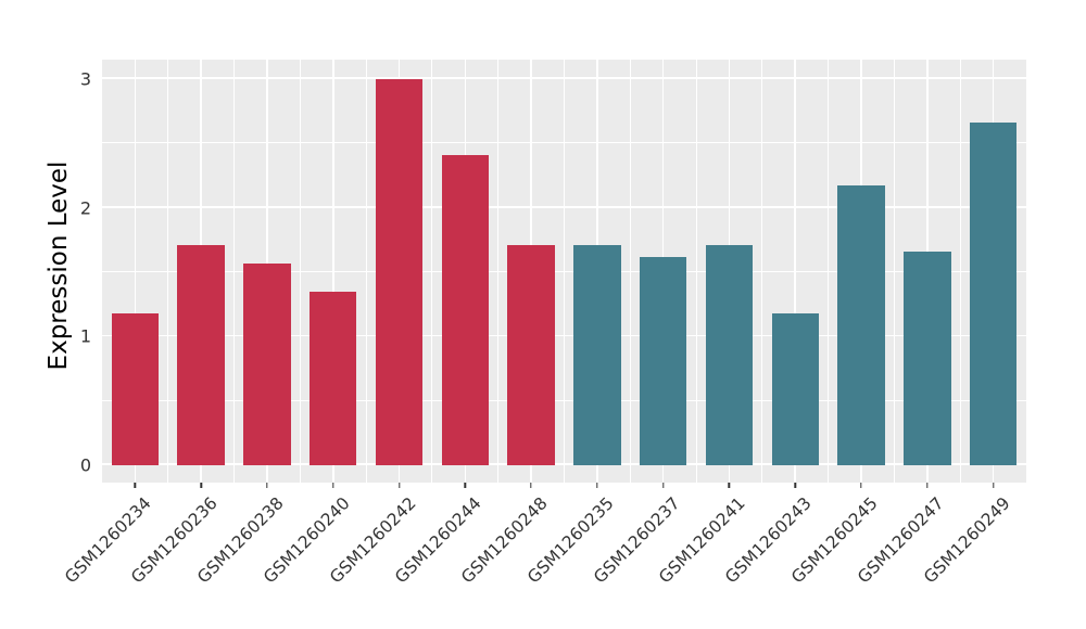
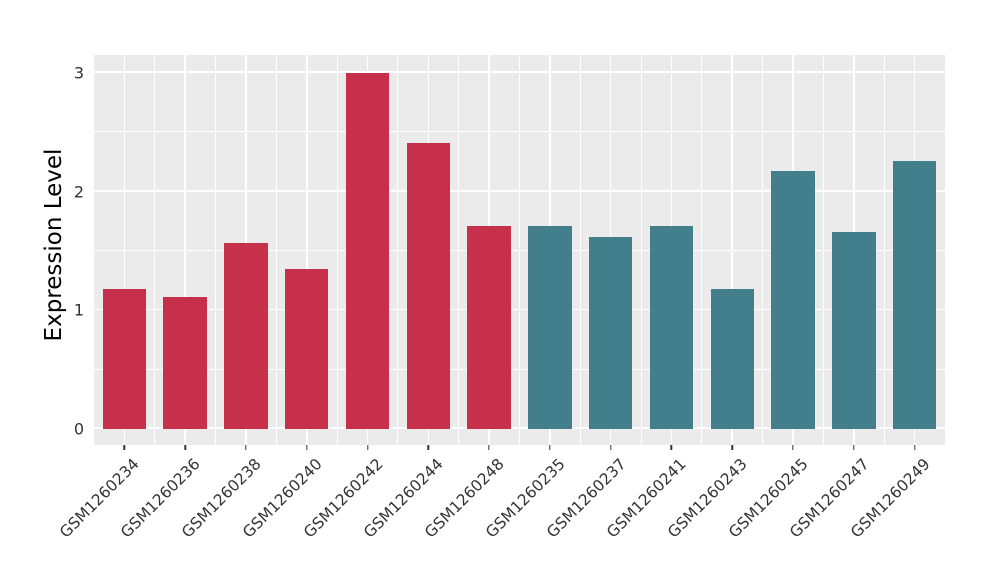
GSM1260236: 1.71 -> 1.11
GSM1260249: 2.66 -> 2.26
